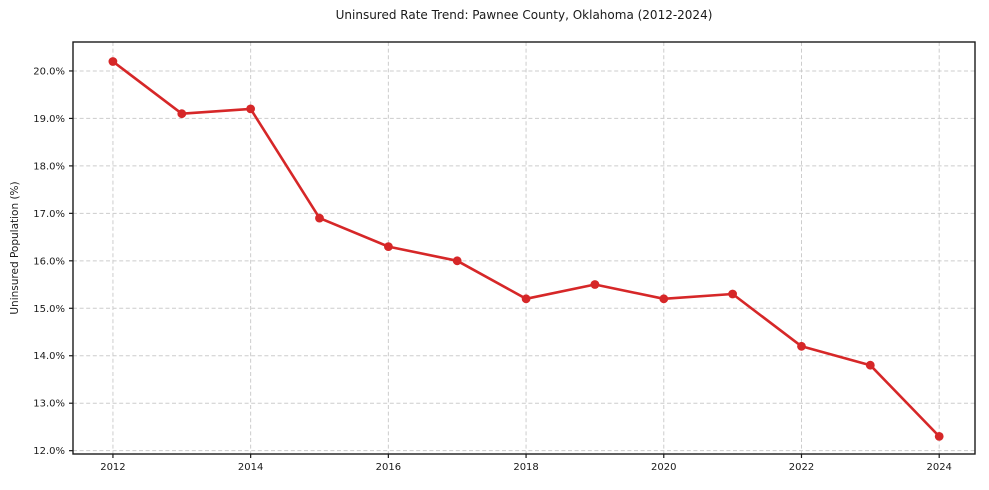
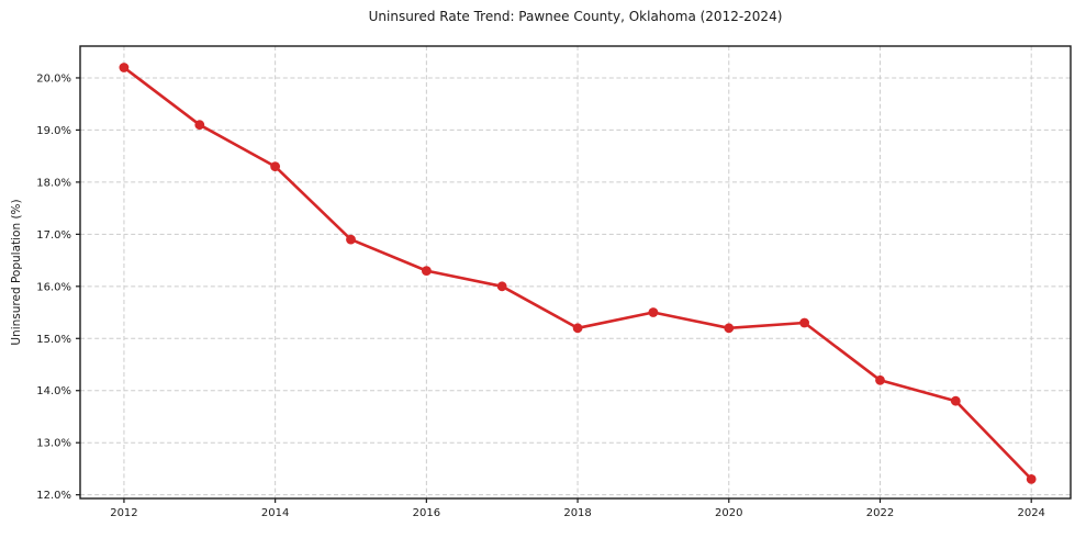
2014: 19.2% -> 18.3%
